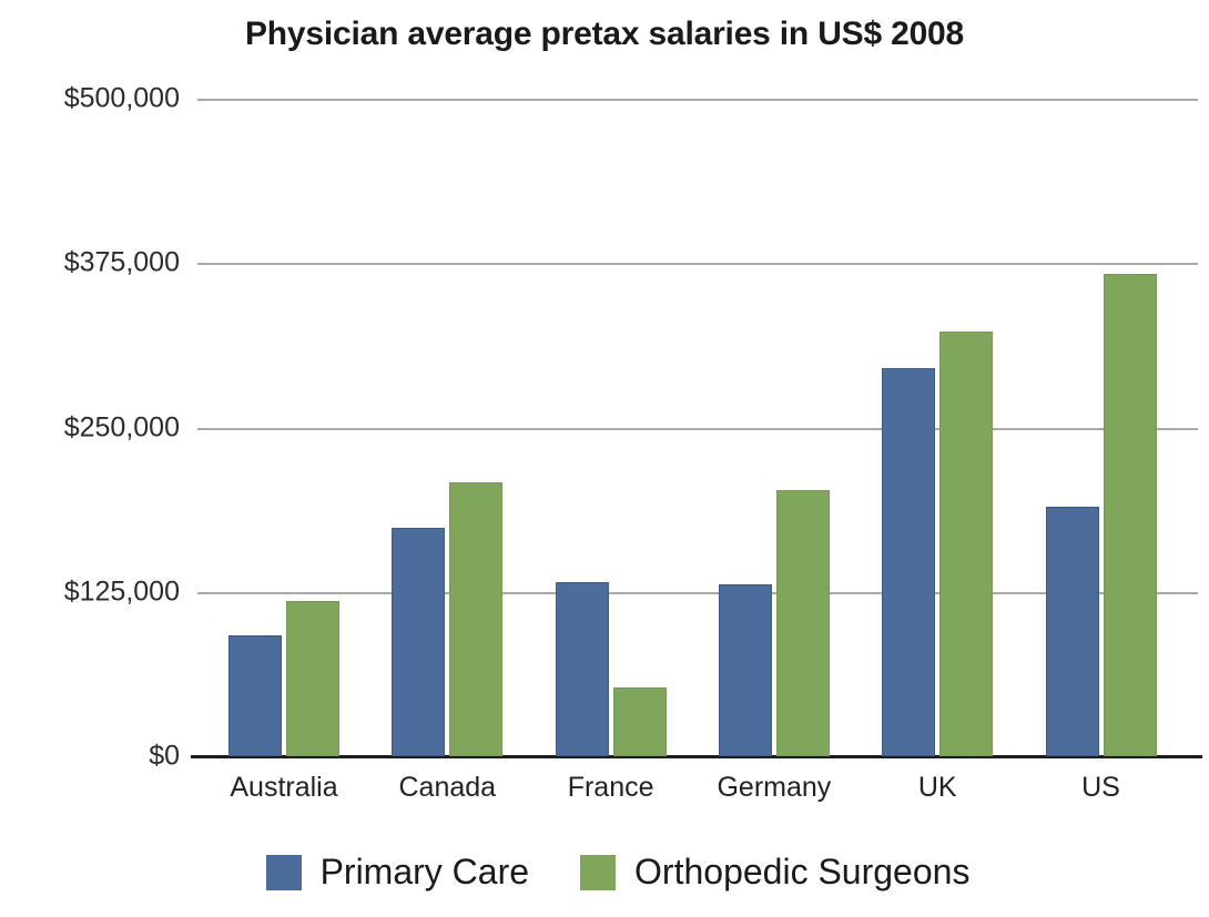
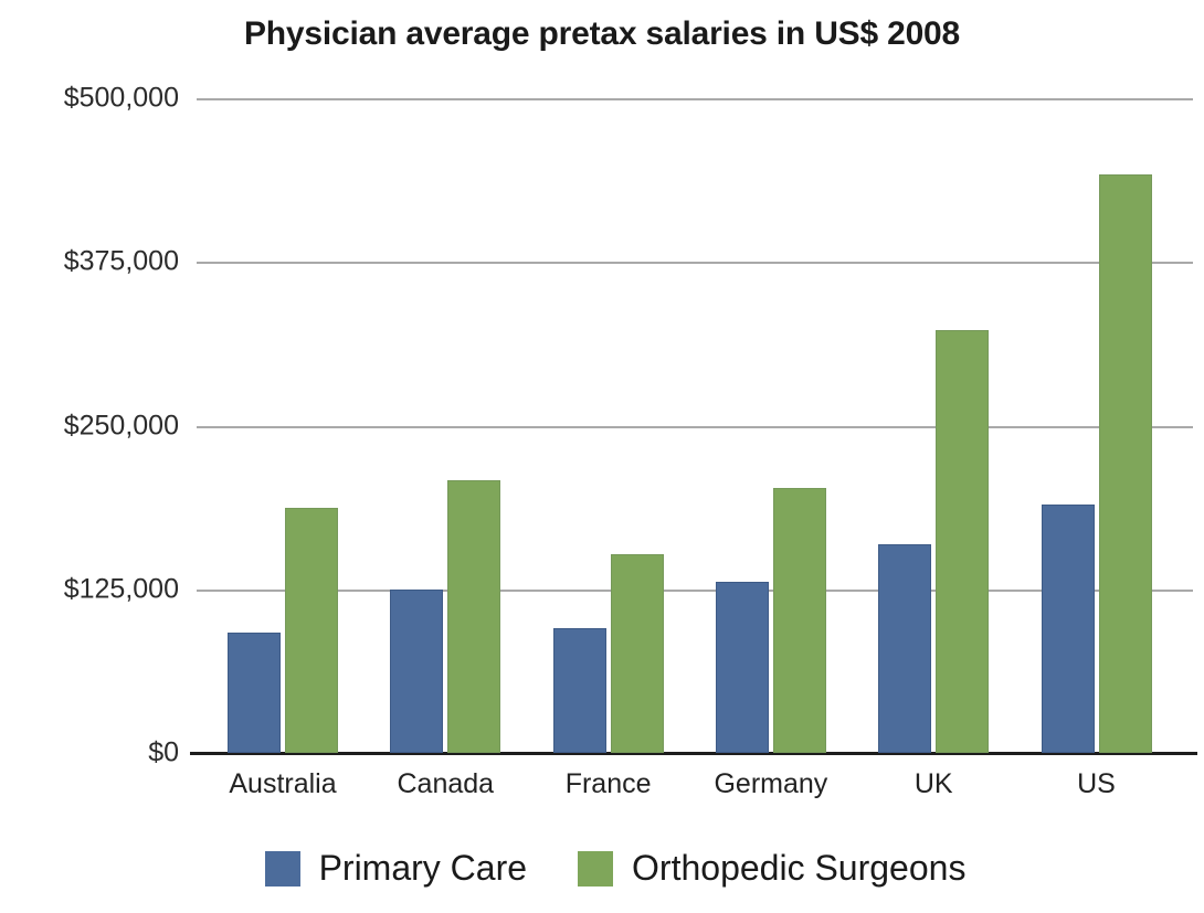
Orthopedic Surgeons/Australia: $118000 -> $187000
Primary Care/Canada: $174000 -> $125000
Primary Care/France: $132000 -> $95000
Orthopedic Surgeons/France: $52000 -> $152000
Primary Care/UK: $295000 -> $159000
Orthopedic Surgeons/US: $367000 -> $442000
